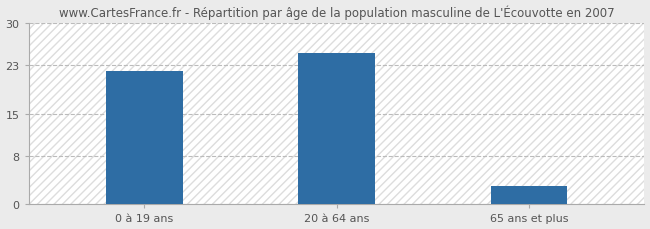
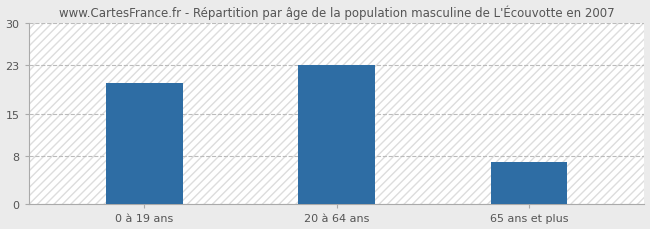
0 à 19 ans: 22 -> 20
20 à 64 ans: 25 -> 23
65 ans et plus: 3 -> 7
